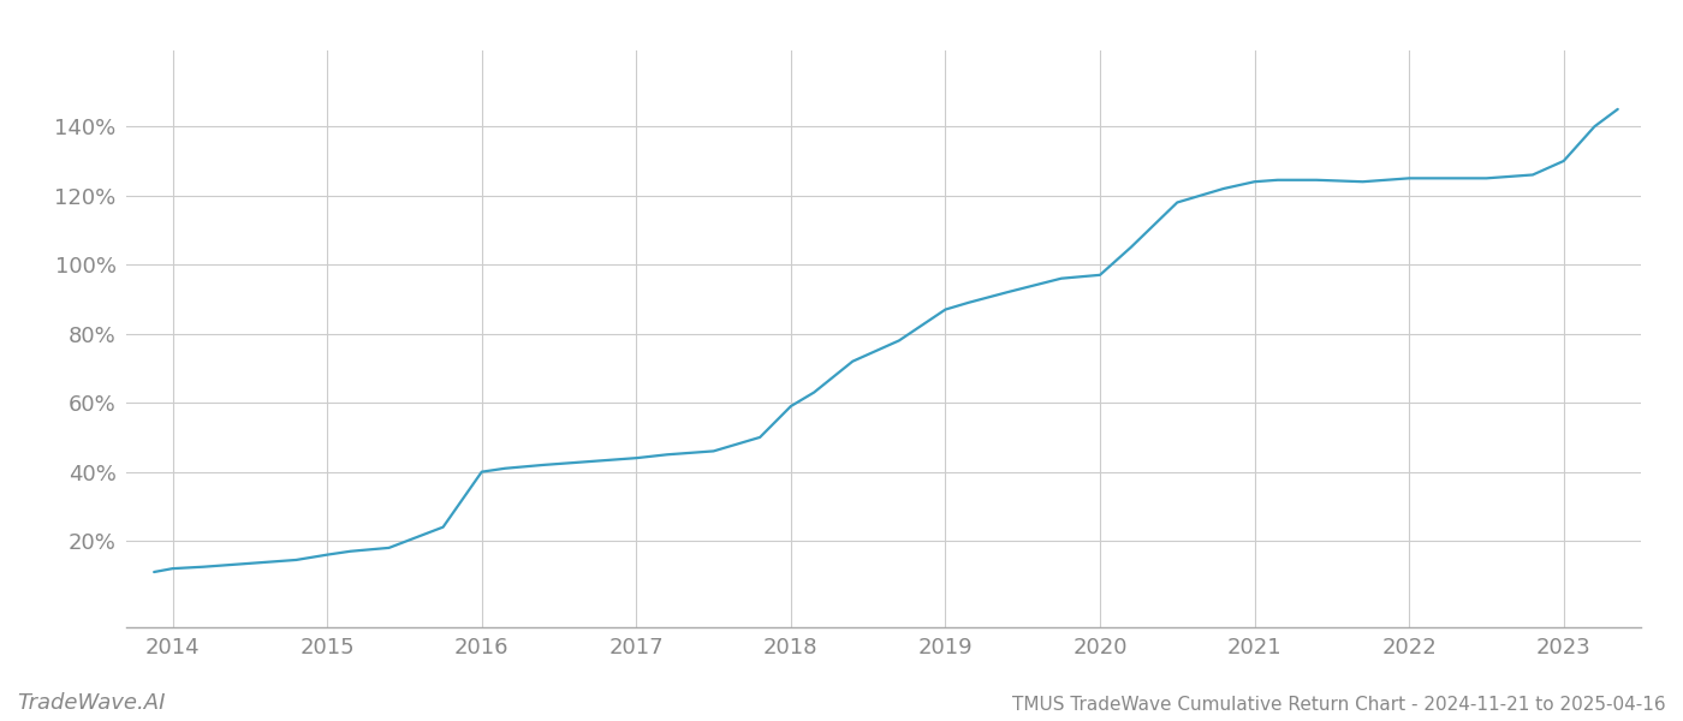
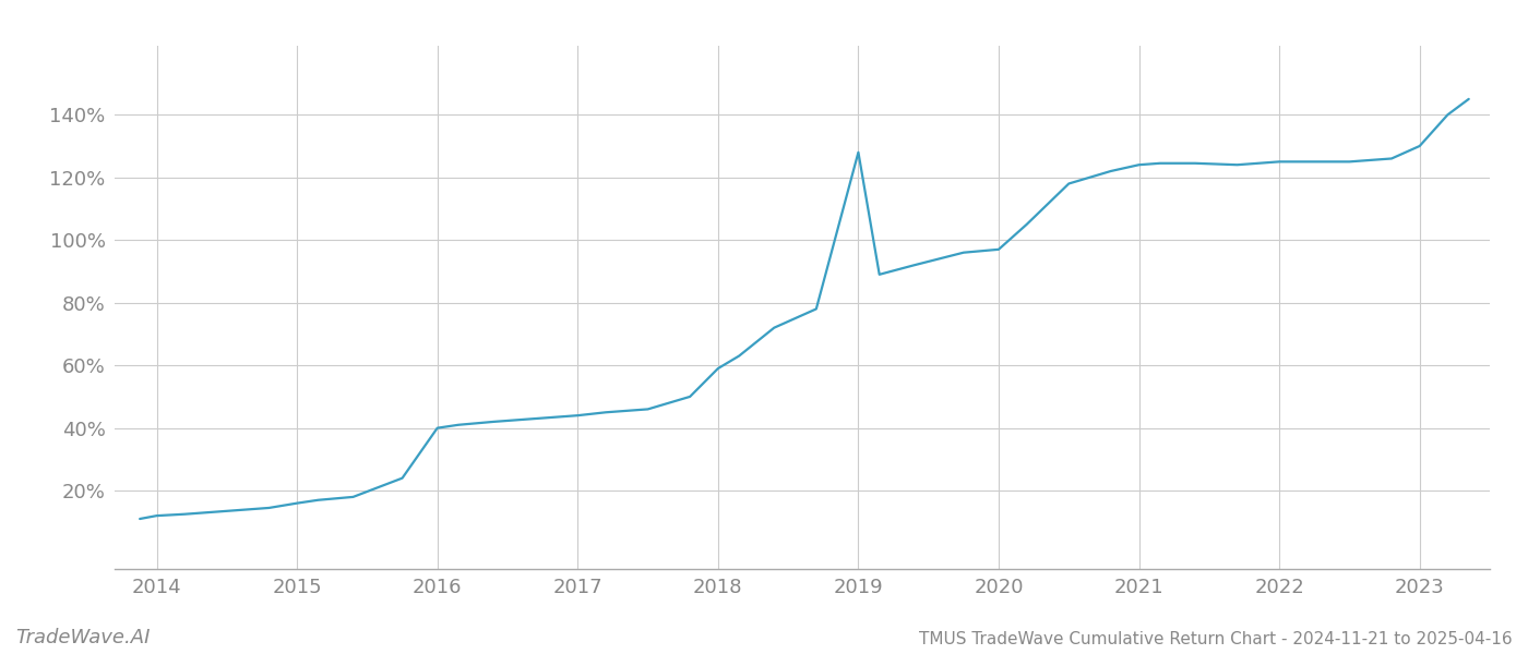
2019: 87.0% -> 128.0%
